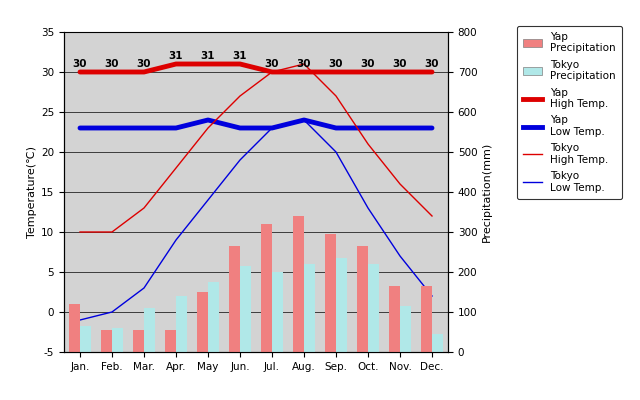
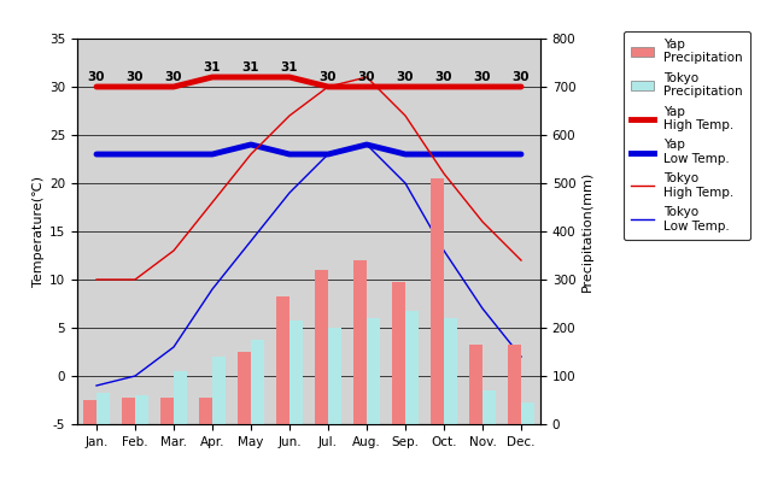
Yap Precipitation/Jan.: 120 -> 50
Yap Precipitation/Oct.: 265 -> 510
Tokyo Precipitation/Nov.: 115 -> 70
